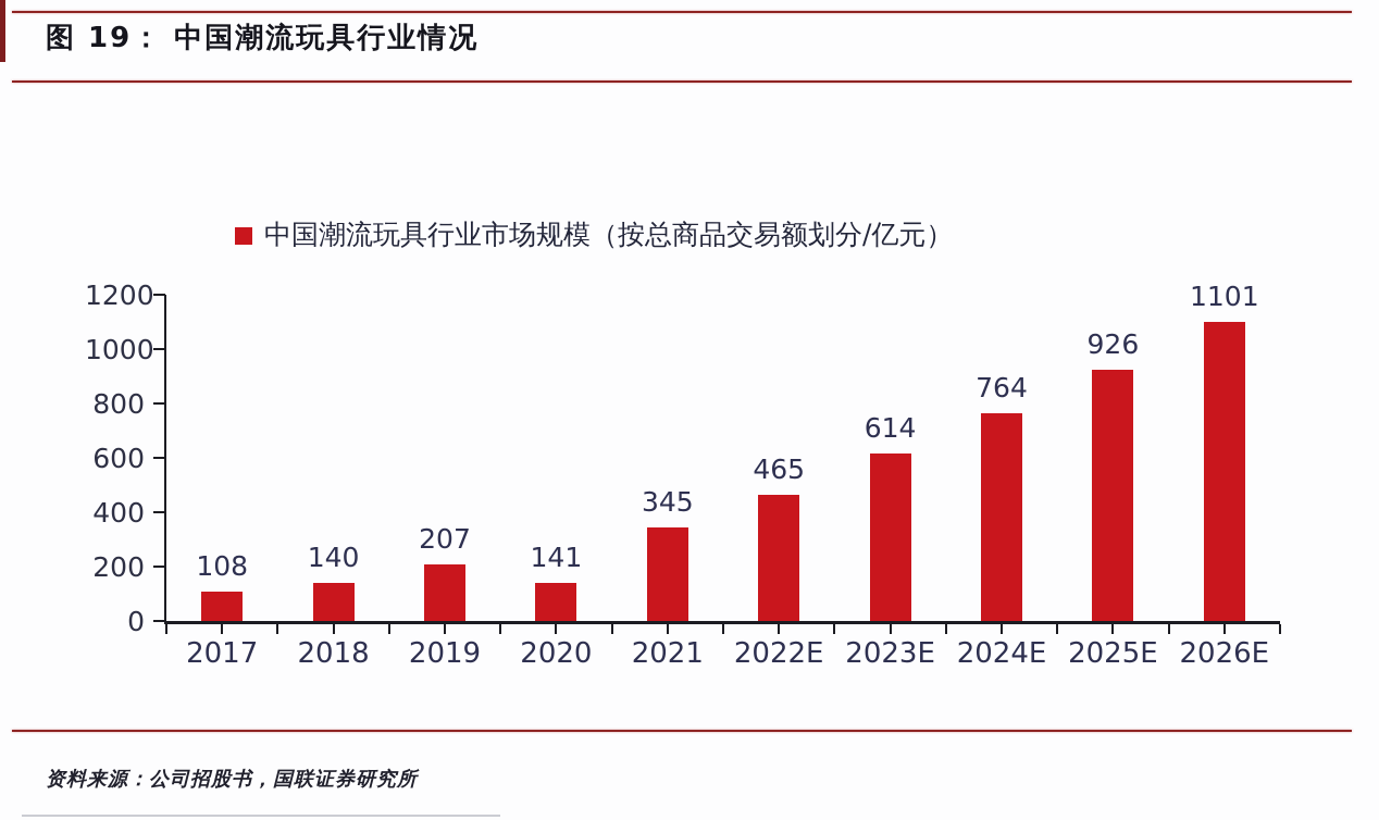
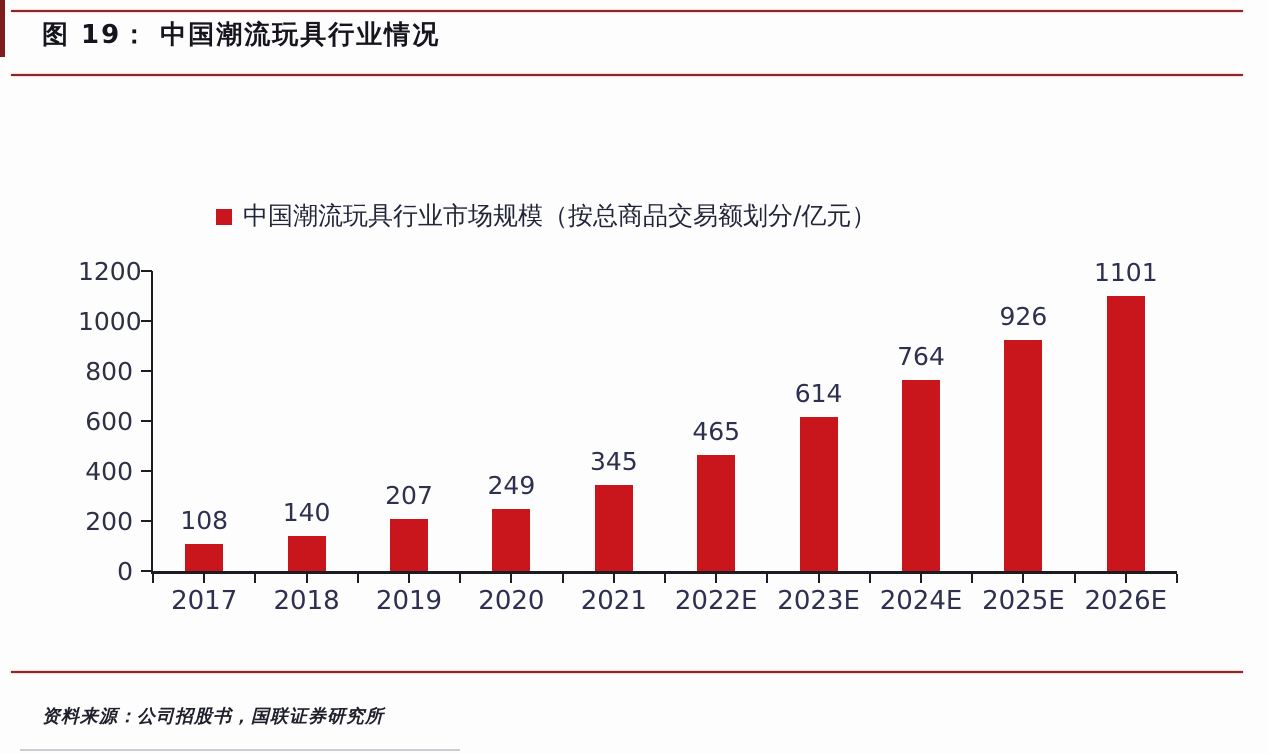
2020: 141 -> 249
